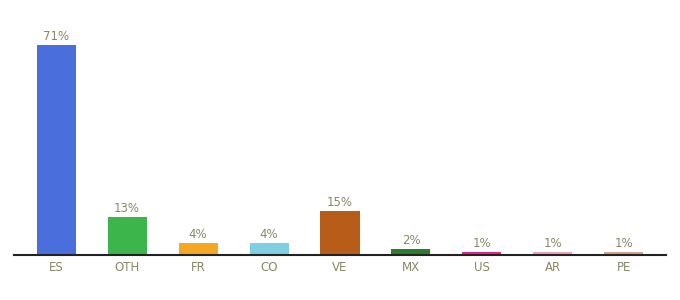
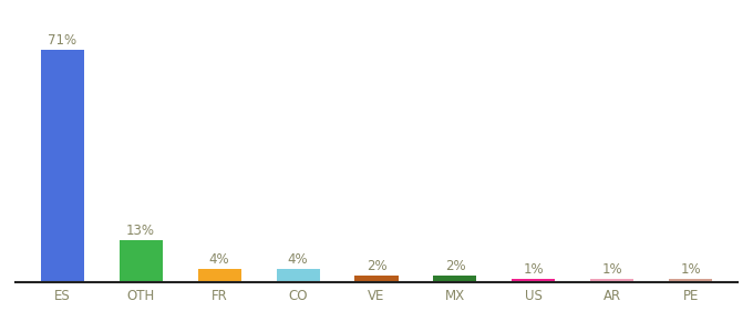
VE: 15% -> 2%
